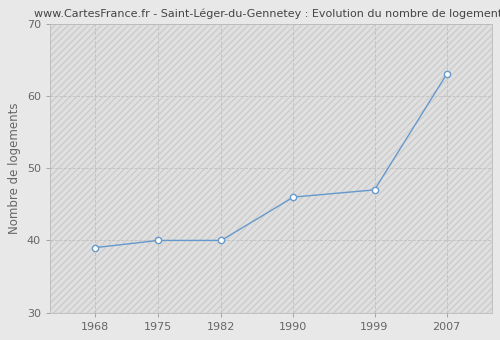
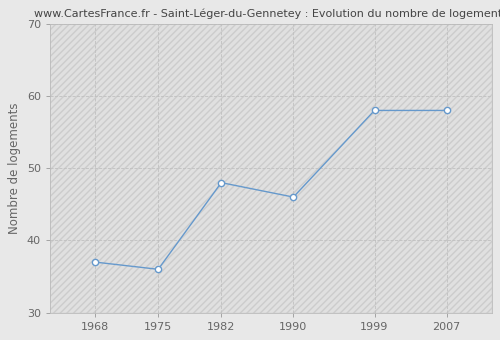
1968: 39 -> 37
1975: 40 -> 36
1982: 40 -> 48
1999: 47 -> 58
2007: 63 -> 58
